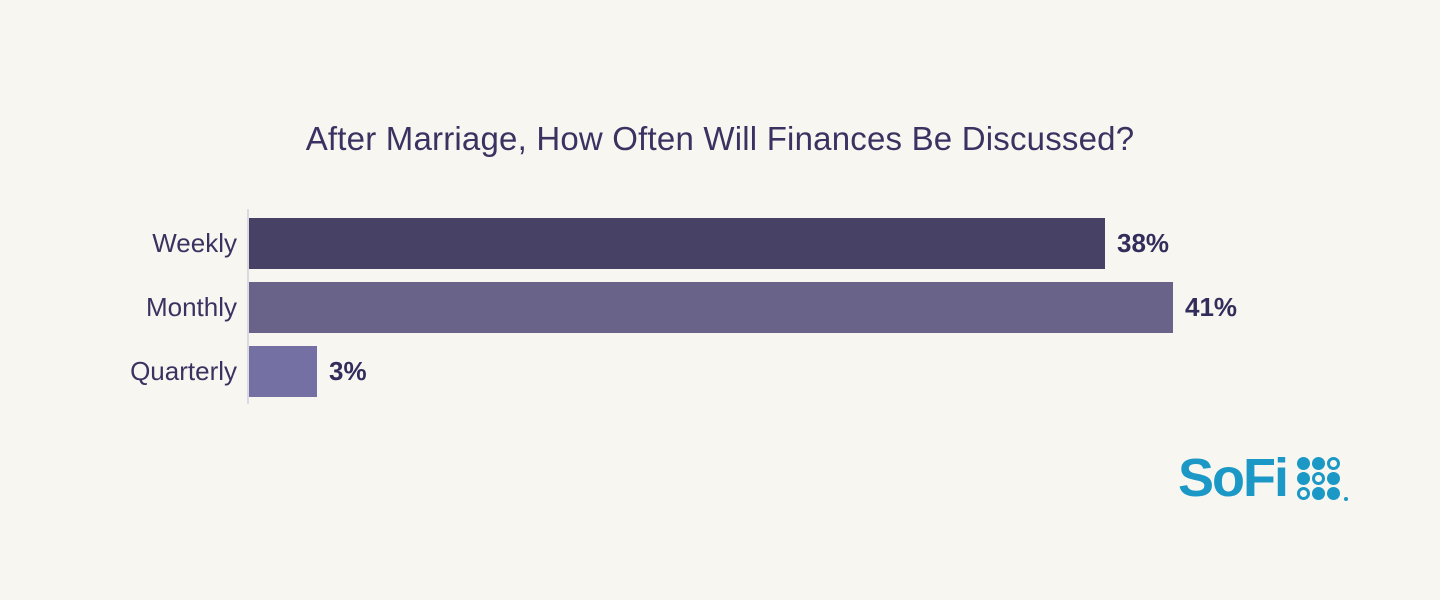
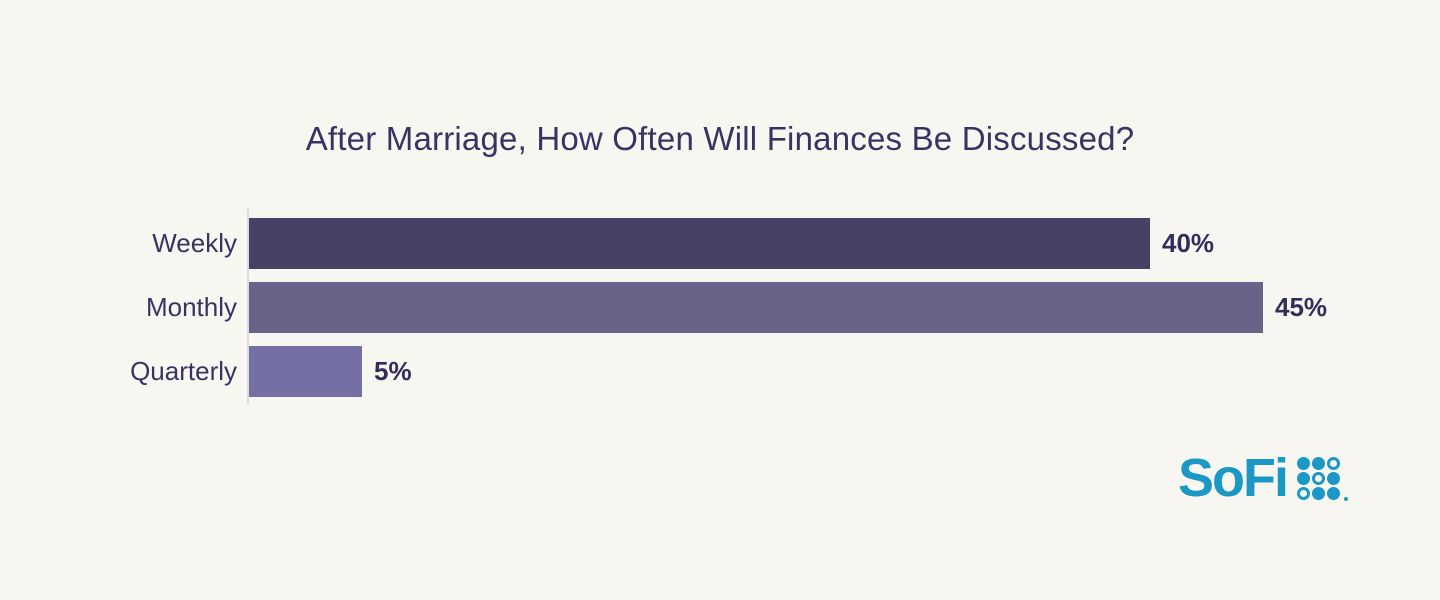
Weekly: 38% -> 40%
Monthly: 41% -> 45%
Quarterly: 3% -> 5%
